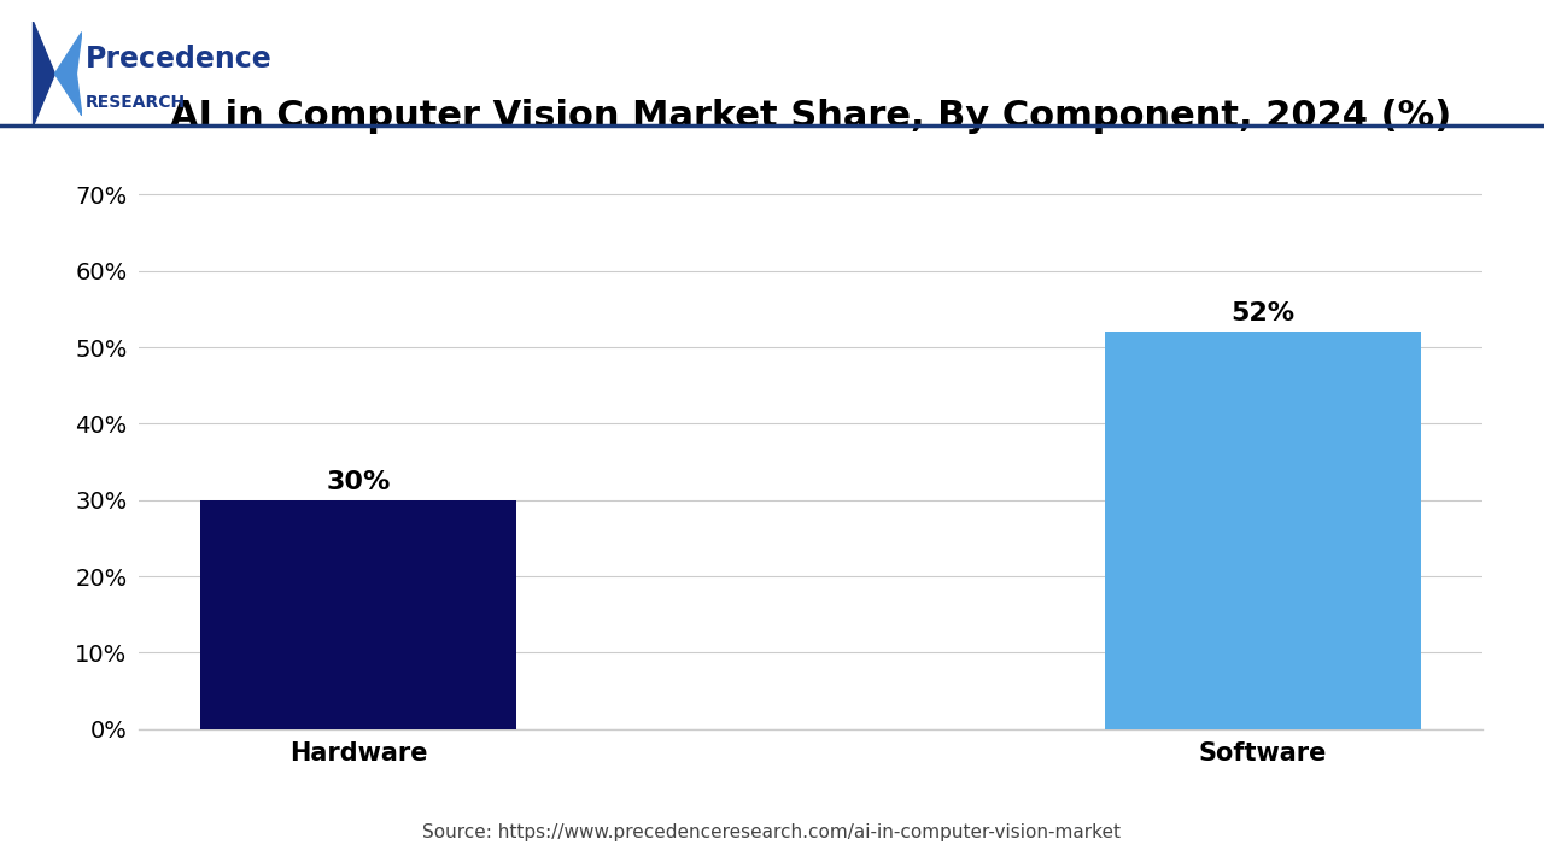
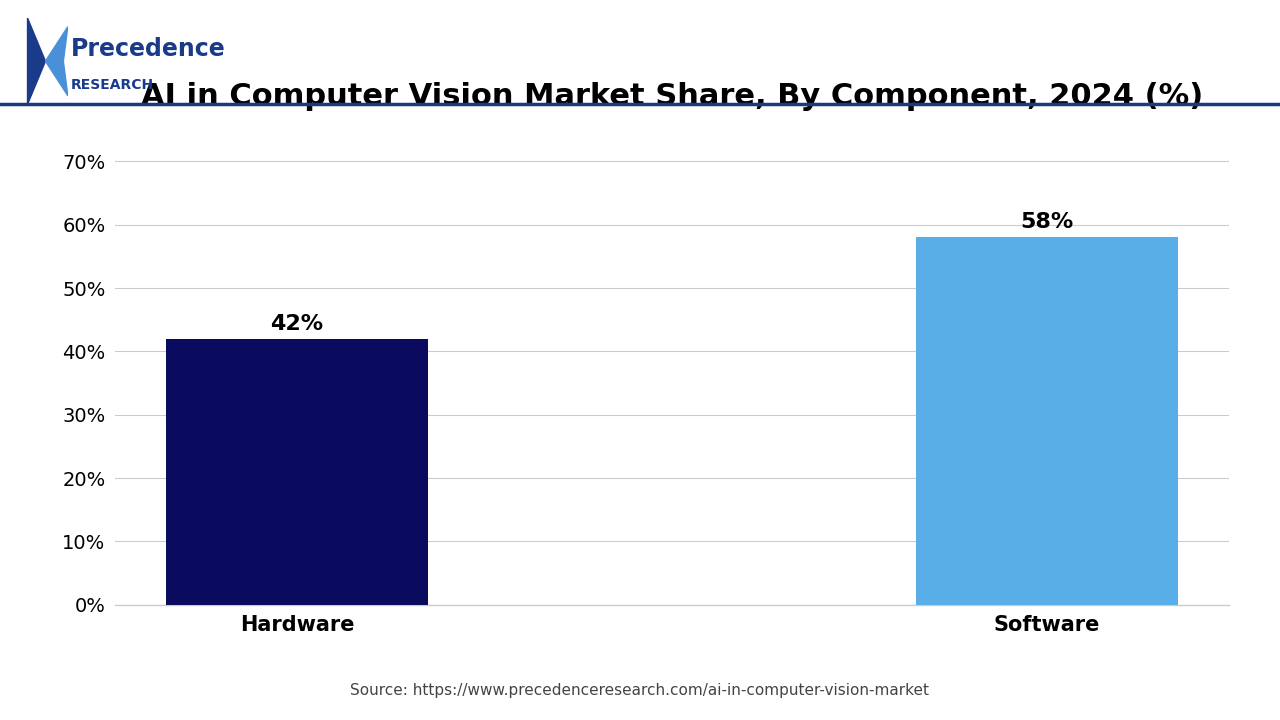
Hardware: 30% -> 42%
Software: 52% -> 58%
